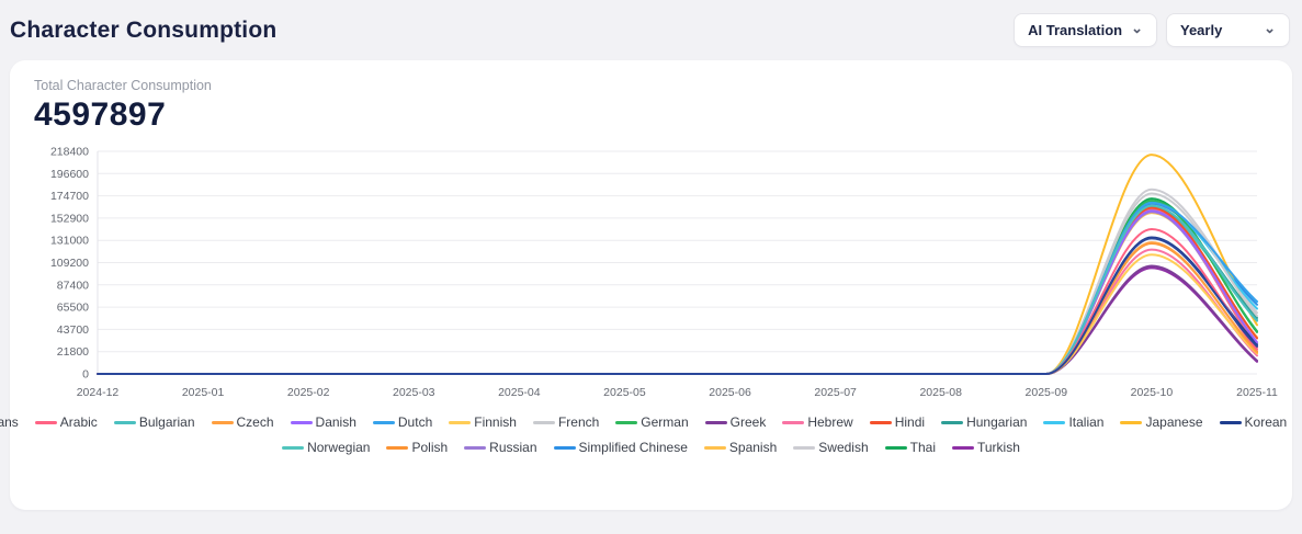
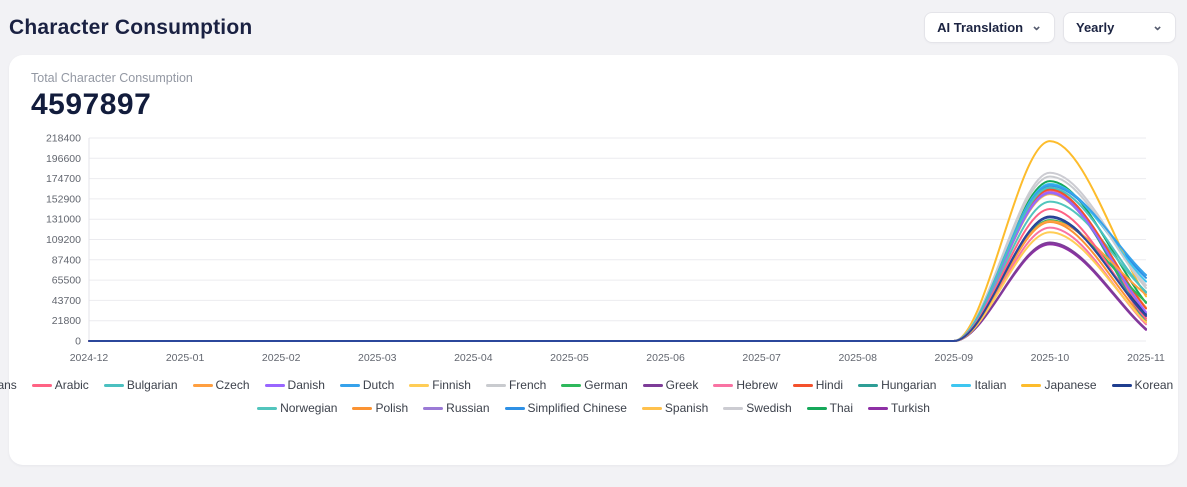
German/2025-10: 170000 -> 130000
Norwegian/2025-10: 160000 -> 150000
Czech/2025-11: 20000 -> 50000
Hungarian/2025-11: 60000 -> 20000
